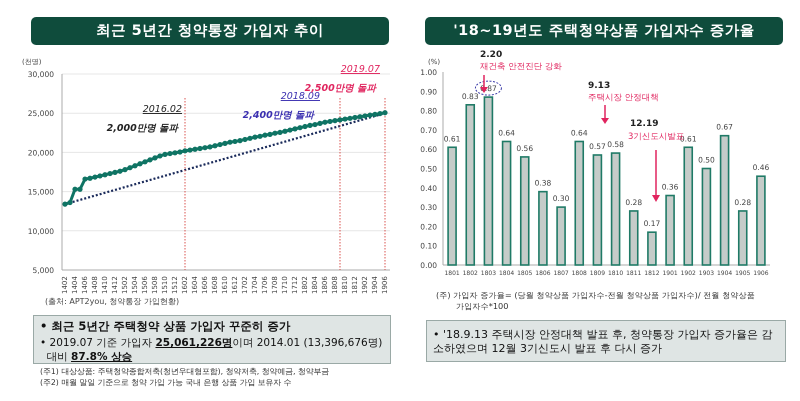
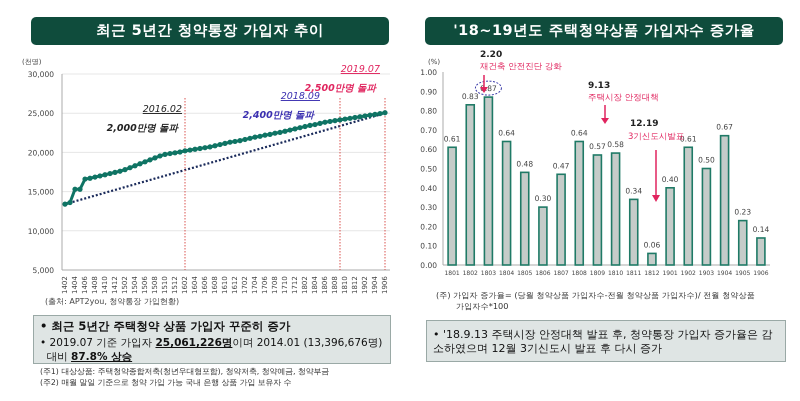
'18~19년도 주택청약상품 가입자수 증가율/1805: 0.56 -> 0.48
'18~19년도 주택청약상품 가입자수 증가율/1806: 0.38 -> 0.30
'18~19년도 주택청약상품 가입자수 증가율/1807: 0.30 -> 0.47
'18~19년도 주택청약상품 가입자수 증가율/1811: 0.28 -> 0.34
'18~19년도 주택청약상품 가입자수 증가율/1812: 0.17 -> 0.06
'18~19년도 주택청약상품 가입자수 증가율/1901: 0.36 -> 0.40
'18~19년도 주택청약상품 가입자수 증가율/1905: 0.28 -> 0.23
'18~19년도 주택청약상품 가입자수 증가율/1906: 0.46 -> 0.14
